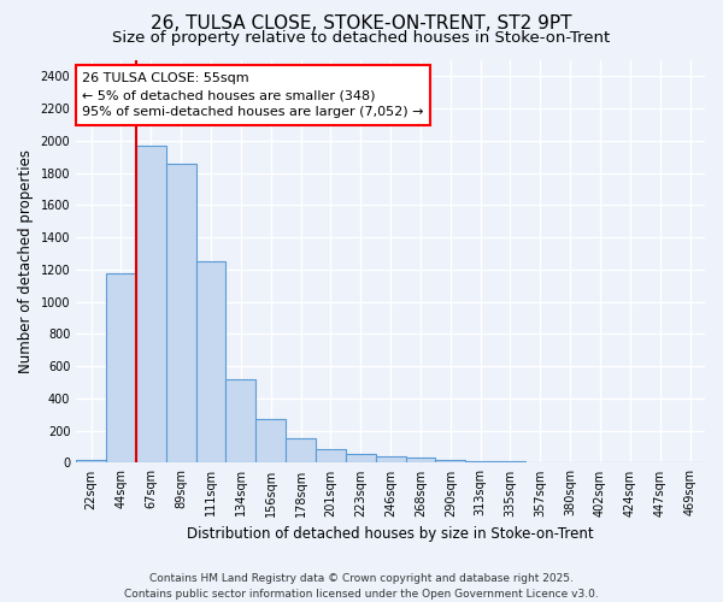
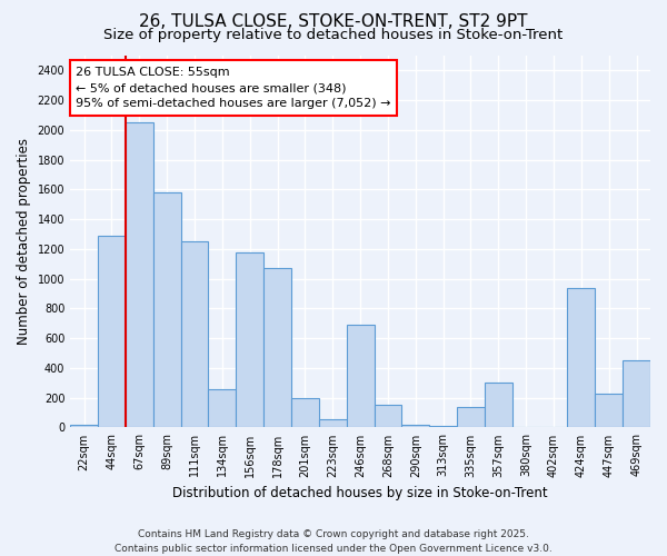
44sqm: 1180 -> 1290
67sqm: 1970 -> 2050
89sqm: 1860 -> 1580
134sqm: 520 -> 260
156sqm: 270 -> 1180
178sqm: 150 -> 1070
201sqm: 90 -> 200
246sqm: 40 -> 690
268sqm: 40 -> 150
335sqm: 10 -> 140
357sqm: 10 -> 300
424sqm: 0 -> 940
447sqm: 0 -> 230
469sqm: 0 -> 450
